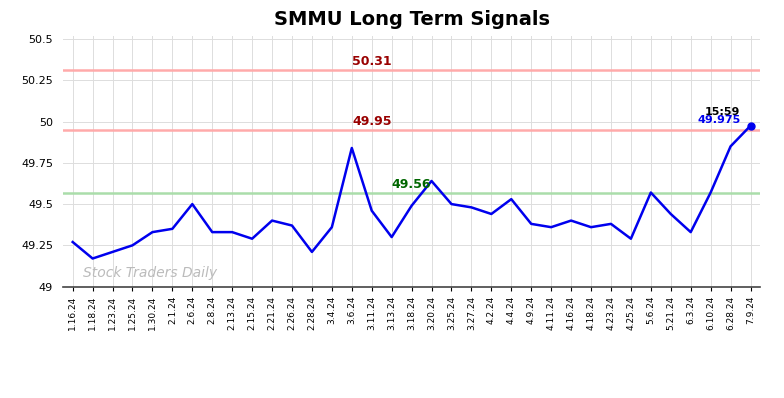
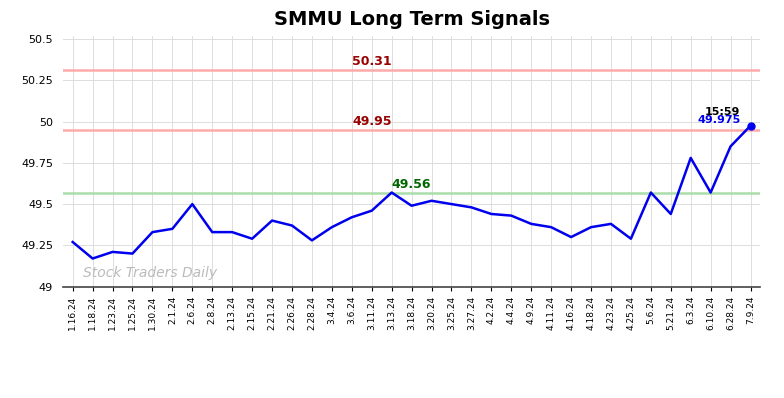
1.25.24: 49.25 -> 49.20
2.28.24: 49.21 -> 49.28
3.6.24: 49.84 -> 49.42
3.13.24: 49.30 -> 49.57
3.20.24: 49.64 -> 49.52
4.4.24: 49.53 -> 49.43
4.16.24: 49.40 -> 49.30
6.3.24: 49.33 -> 49.78
